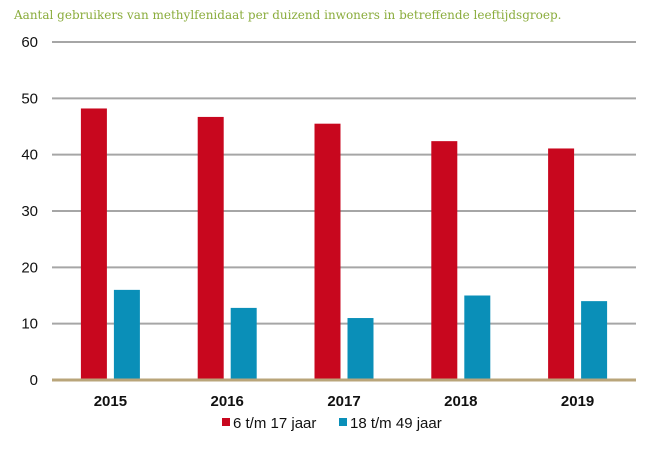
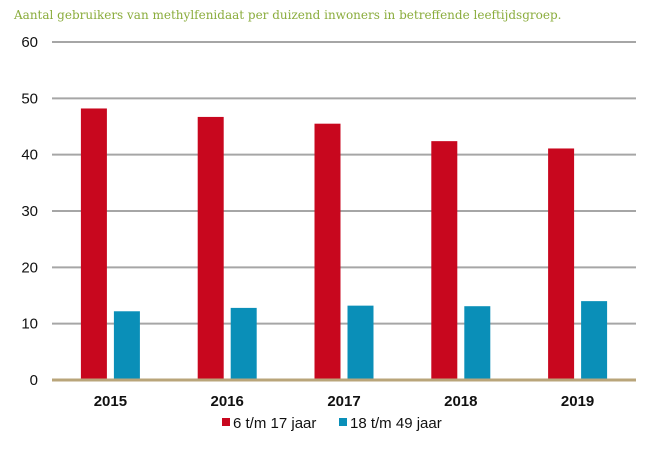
18 t/m 49 jaar/2015: 16 -> 12
18 t/m 49 jaar/2017: 11 -> 13
18 t/m 49 jaar/2018: 15 -> 13
